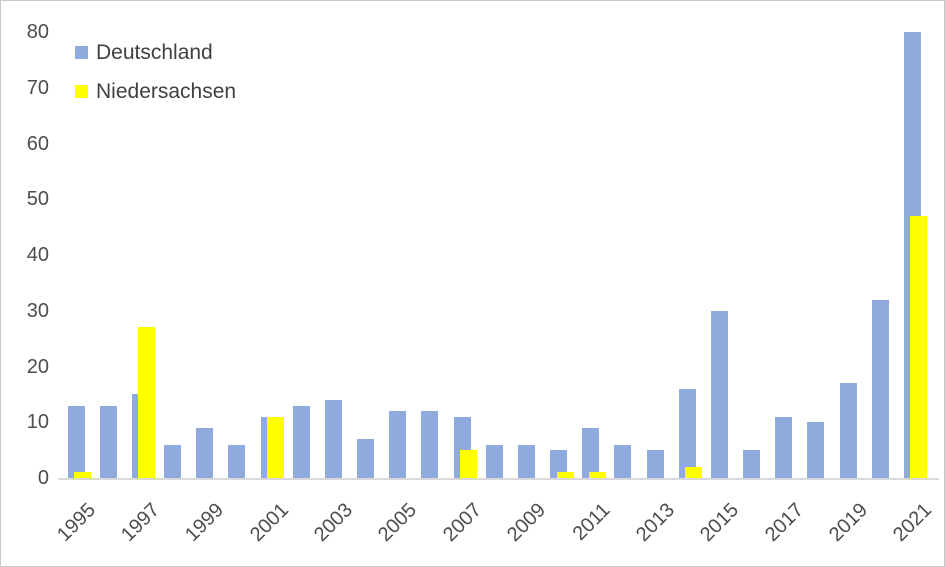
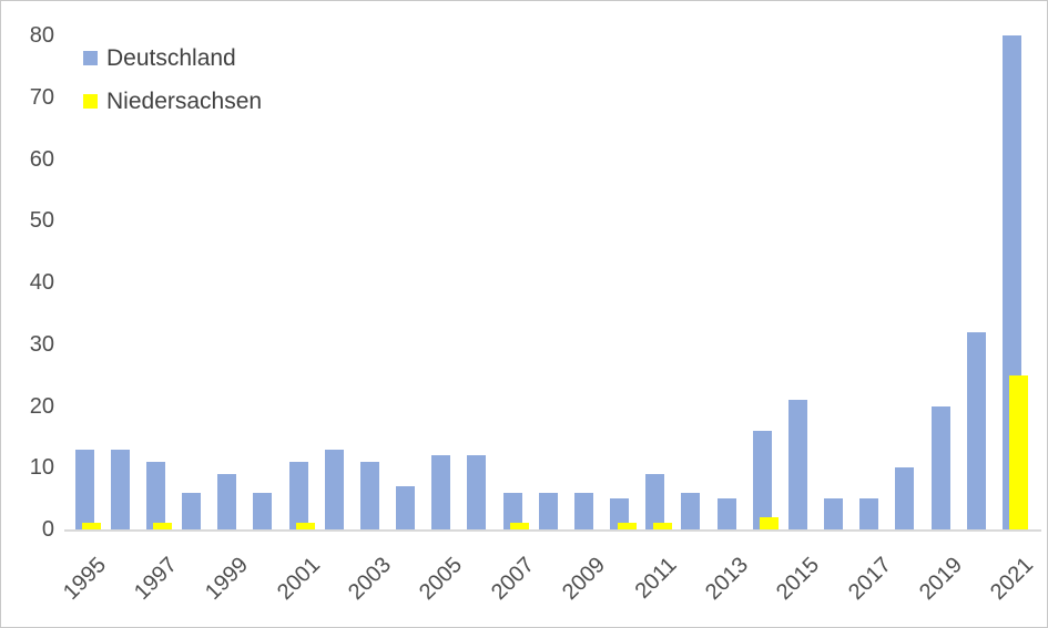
Deutschland/1997: 15 -> 11
Niedersachsen/1997: 27 -> 1
Niedersachsen/2001: 11 -> 1
Deutschland/2003: 14 -> 11
Deutschland/2007: 11 -> 6
Niedersachsen/2007: 5 -> 1
Deutschland/2015: 30 -> 21
Deutschland/2017: 11 -> 5
Deutschland/2019: 17 -> 20
Niedersachsen/2021: 47 -> 25
